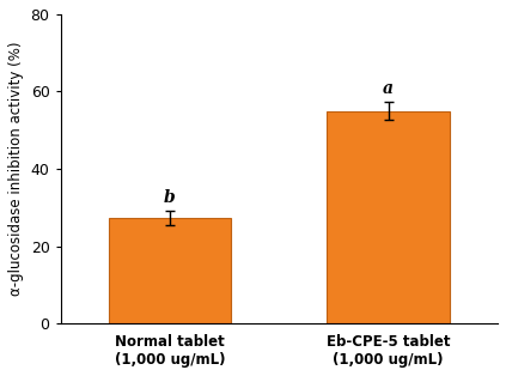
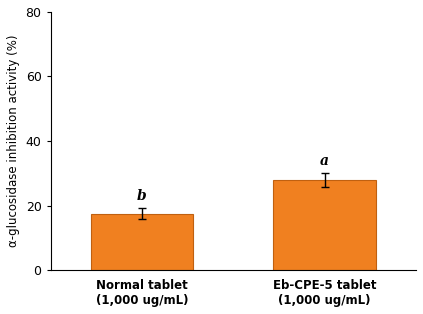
Normal tablet (1,000 ug/mL): 27.2 -> 17.5
Eb-CPE-5 tablet (1,000 ug/mL): 55.0 -> 28.0
